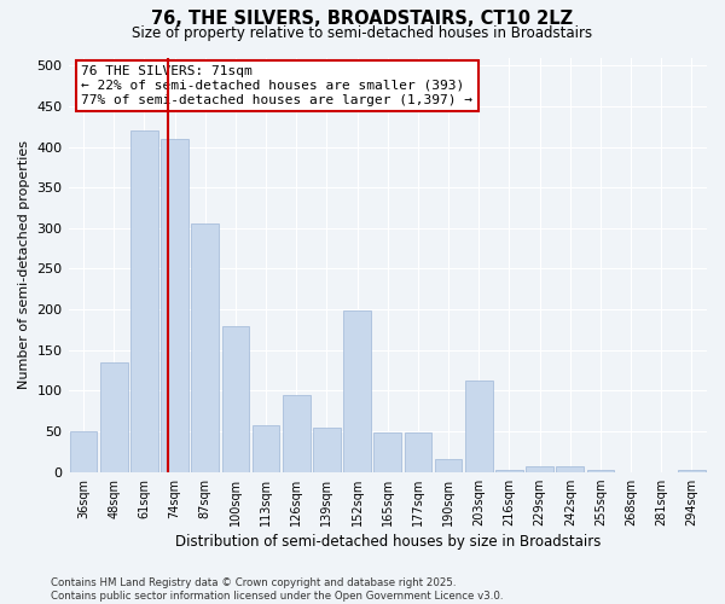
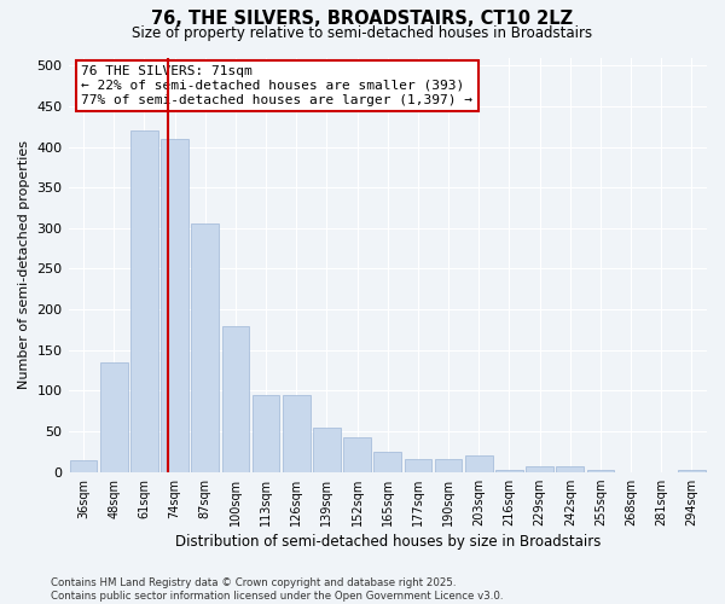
36sqm: 50 -> 15
113sqm: 58 -> 95
152sqm: 198 -> 42
165sqm: 48 -> 25
177sqm: 48 -> 16
203sqm: 112 -> 20
